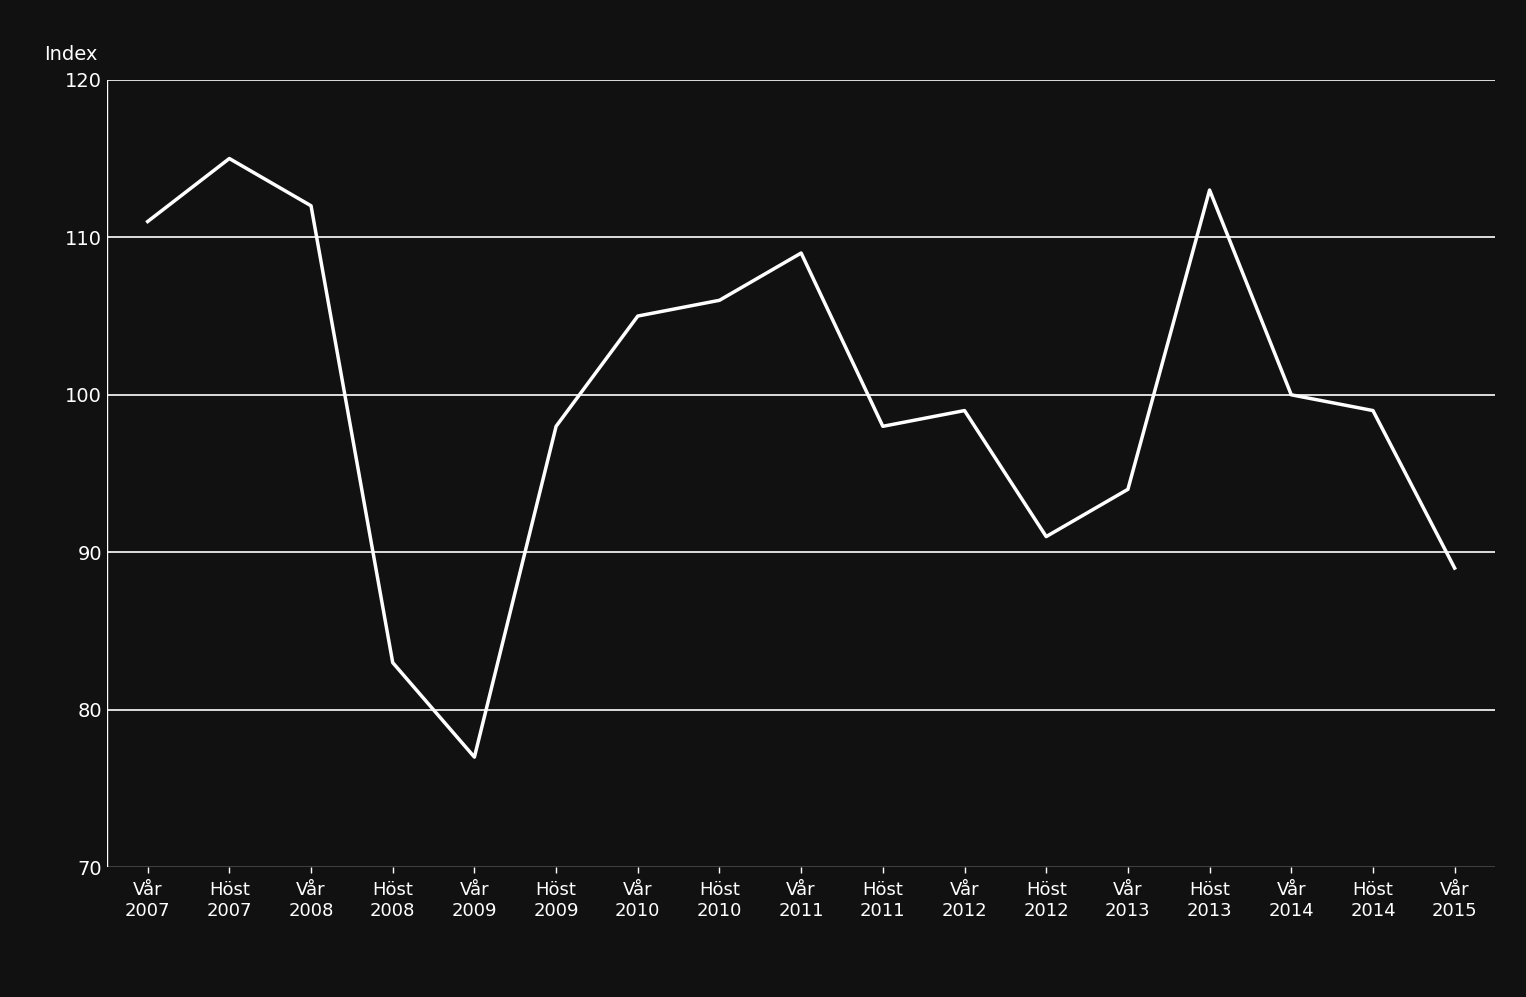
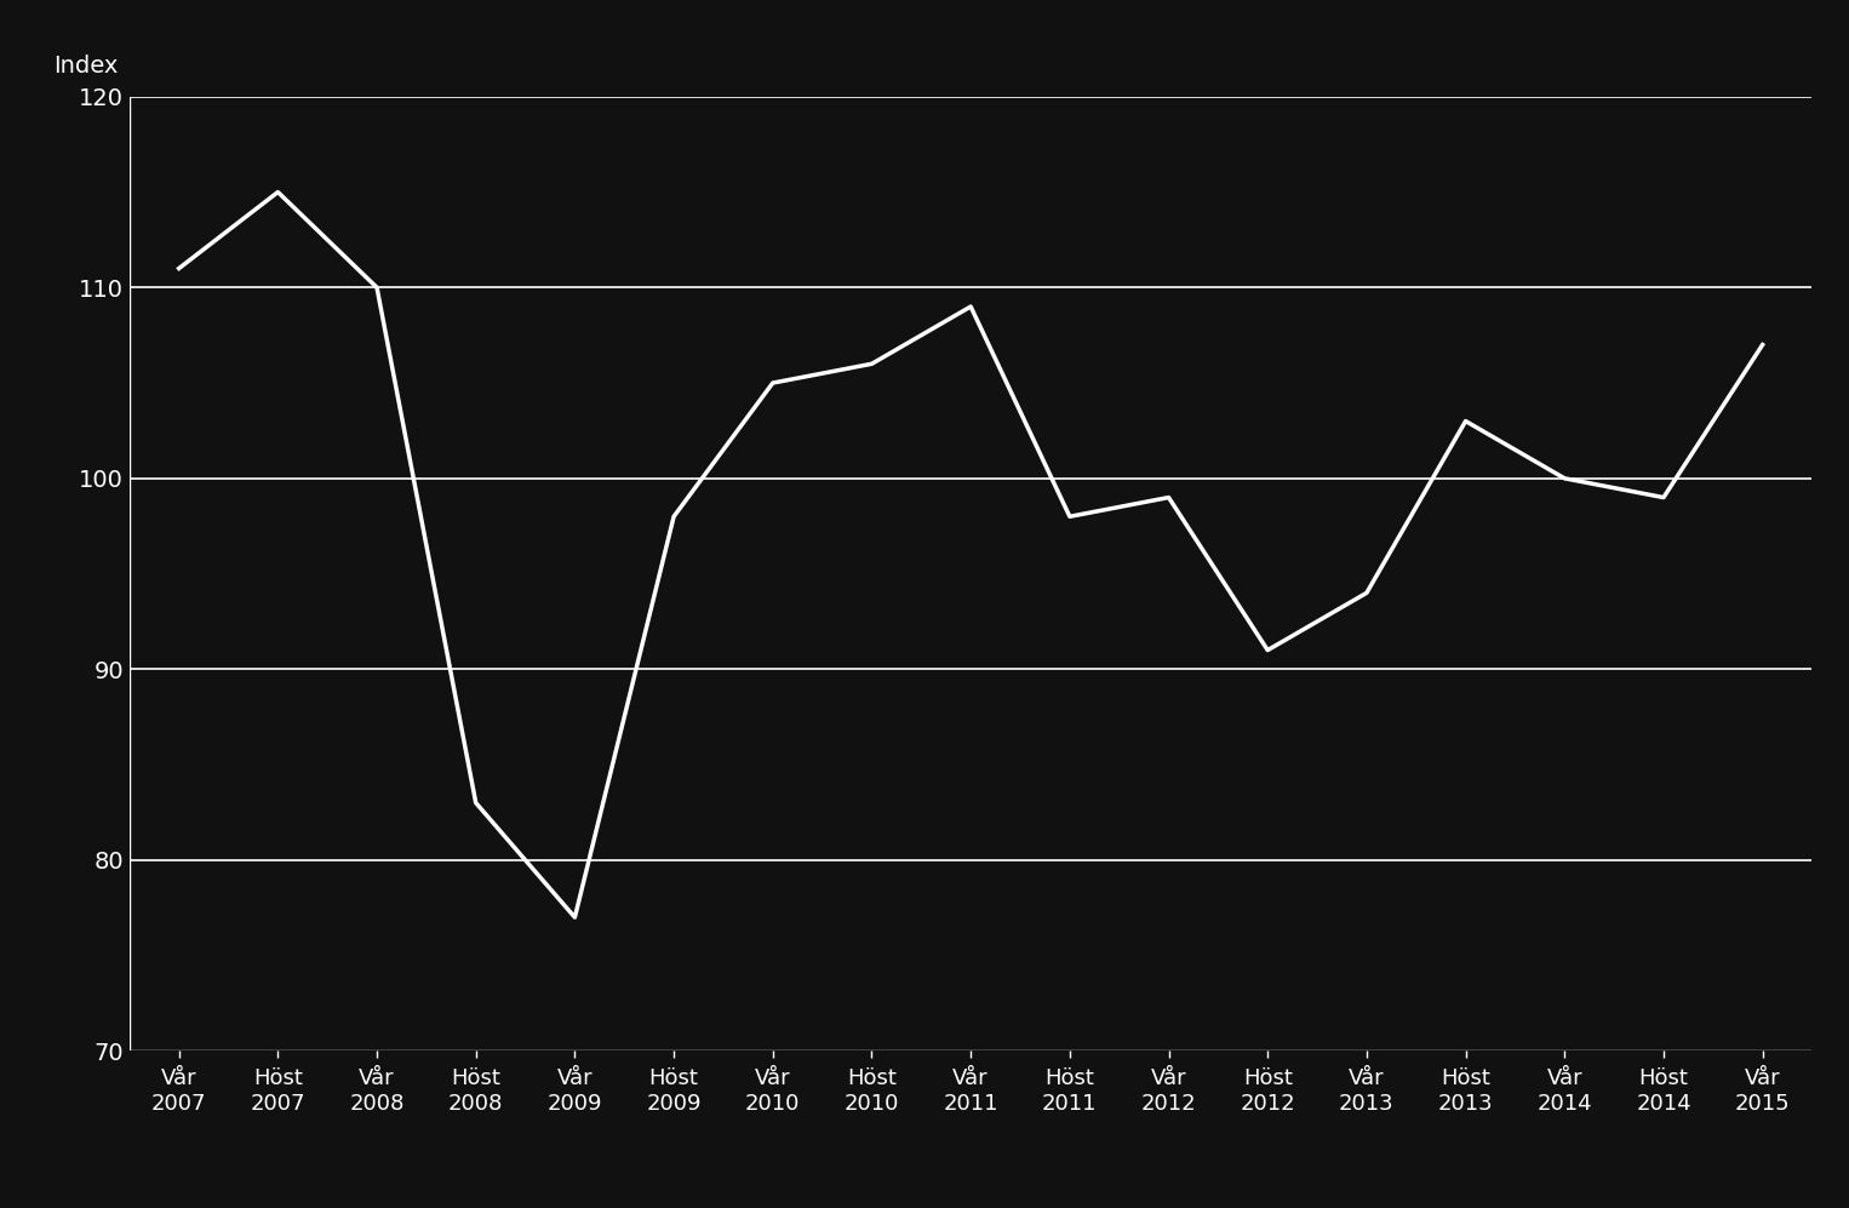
Vår 2008: 112 -> 110
Höst 2013: 113 -> 103
Vår 2015: 89 -> 107
